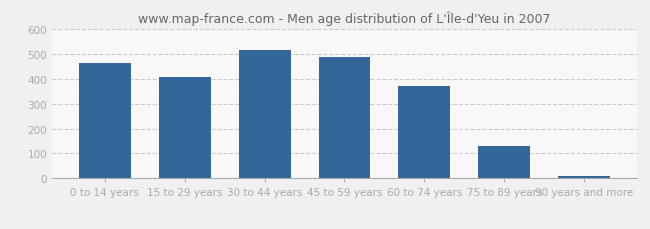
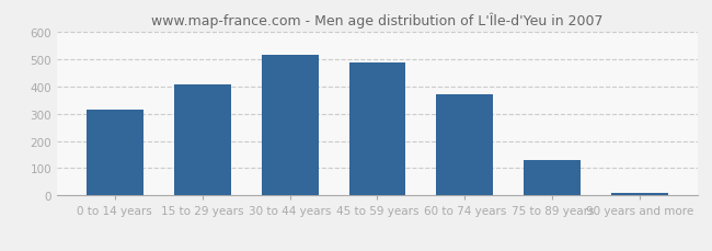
0 to 14 years: 465 -> 315
